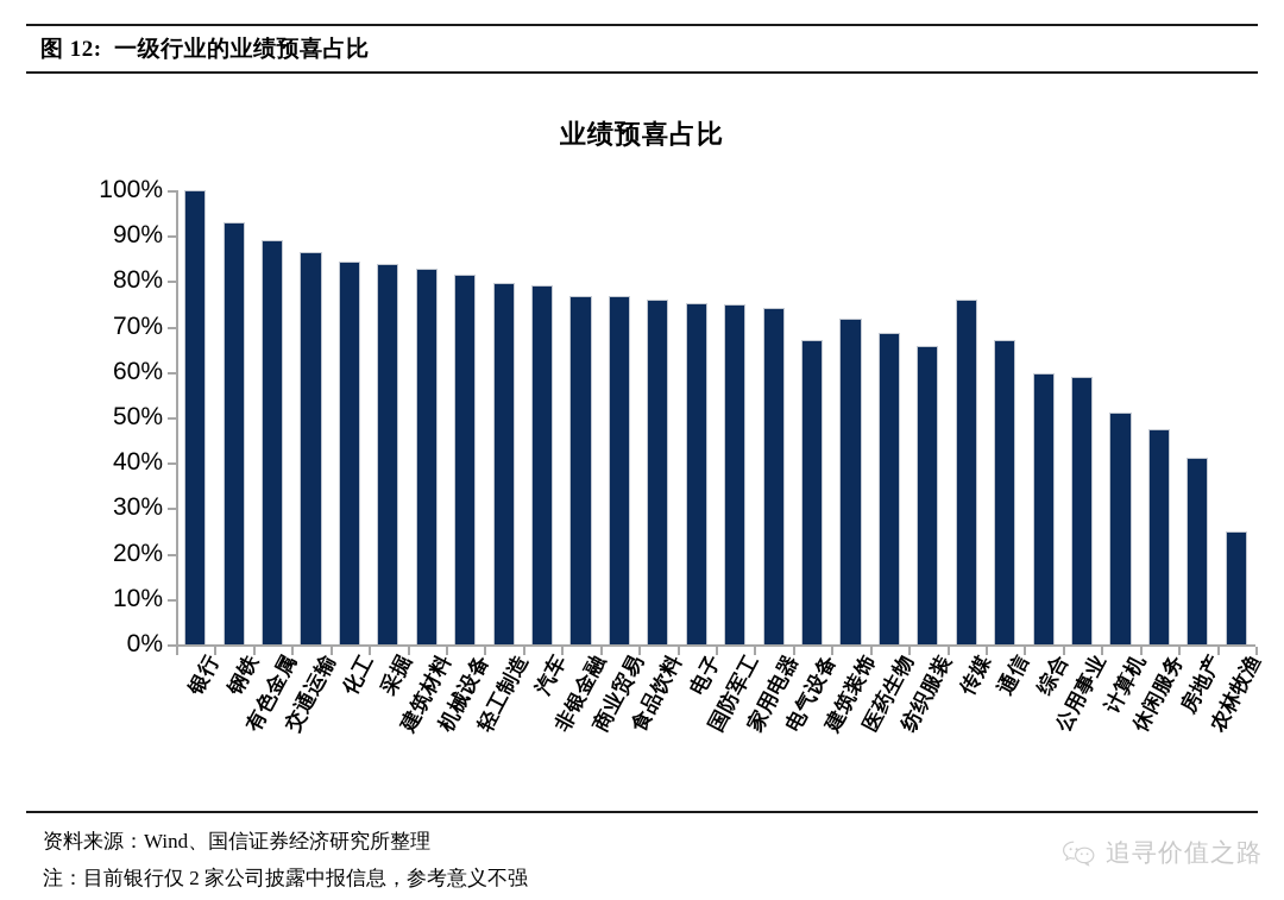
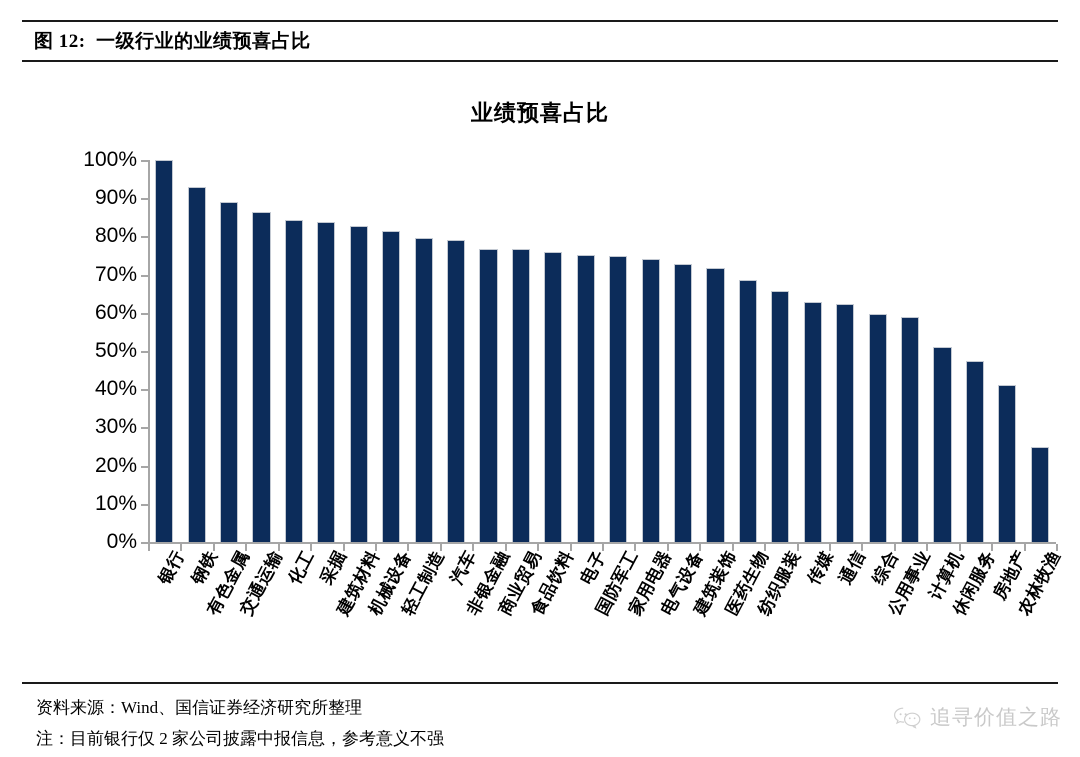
电气设备: 67% -> 73%
传媒: 76% -> 63%
通信: 67% -> 62%
